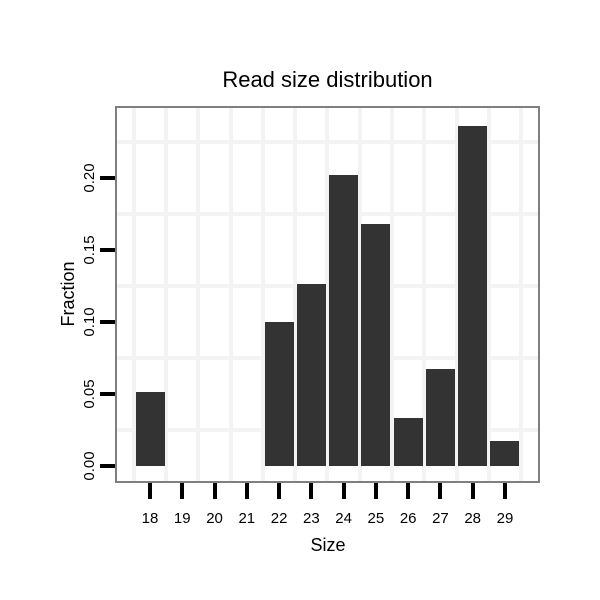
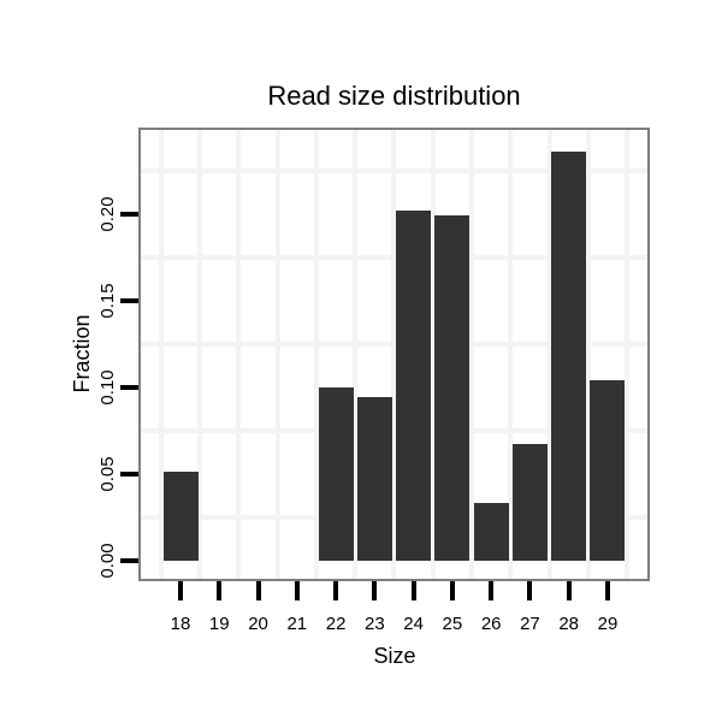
23: 0.126 -> 0.094
25: 0.168 -> 0.199
29: 0.017 -> 0.104
